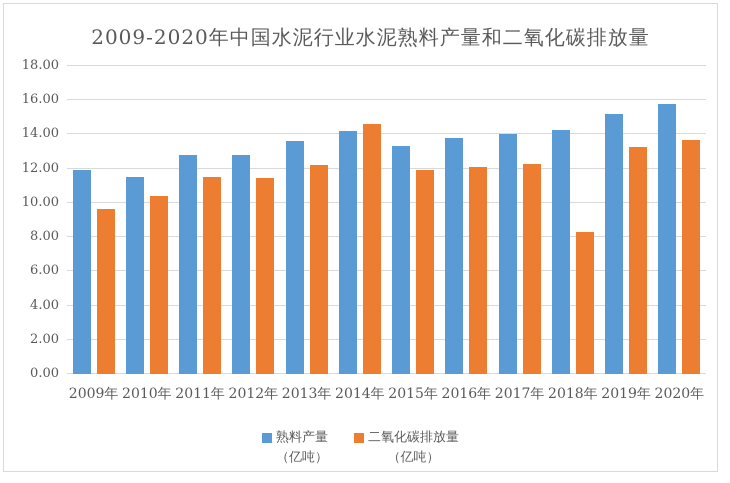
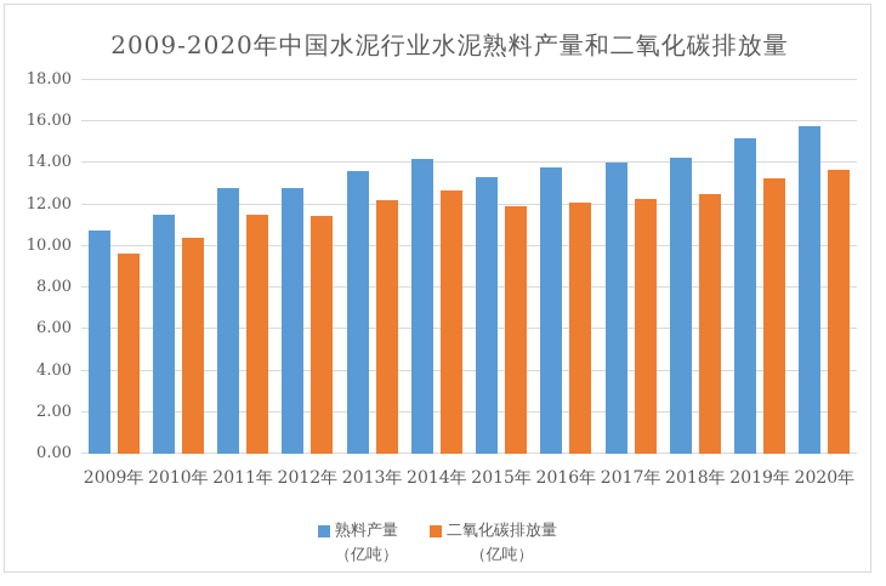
熟料产量/2009年: 11.9 -> 10.8
二氧化碳排放量/2014年: 14.6 -> 12.7
二氧化碳排放量/2018年: 8.3 -> 12.5
